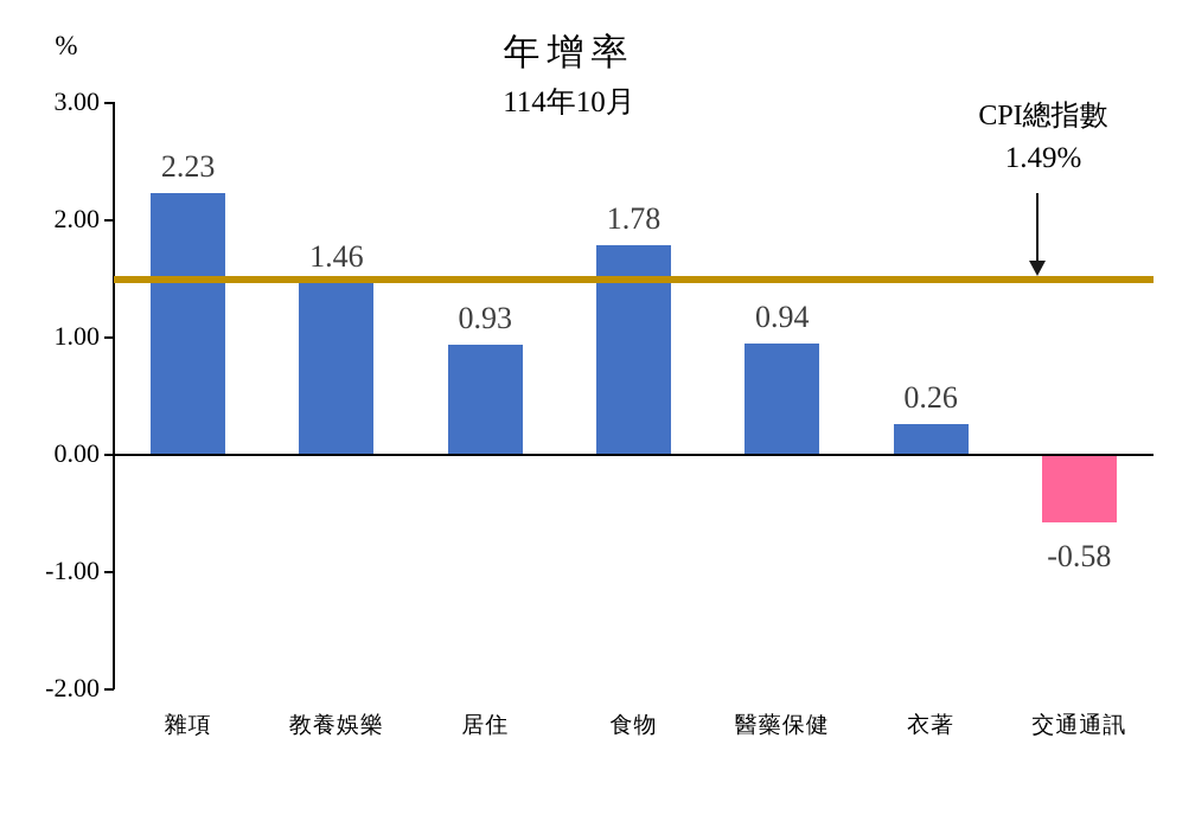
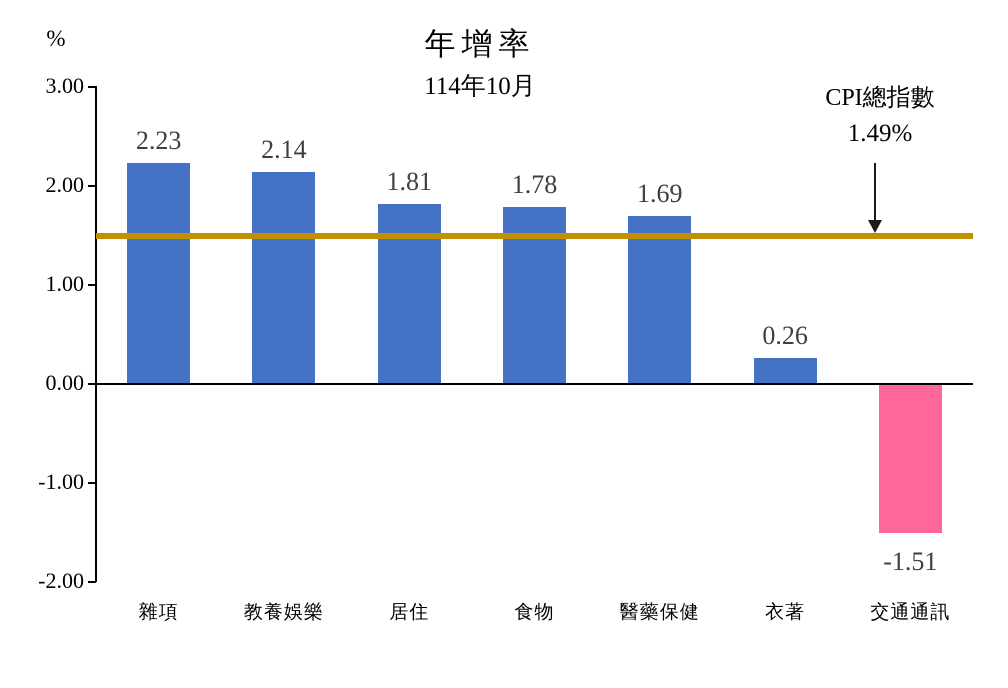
教養娛樂: 1.46 -> 2.14
居住: 0.93 -> 1.81
醫藥保健: 0.94 -> 1.69
交通通訊: -0.58 -> -1.51
